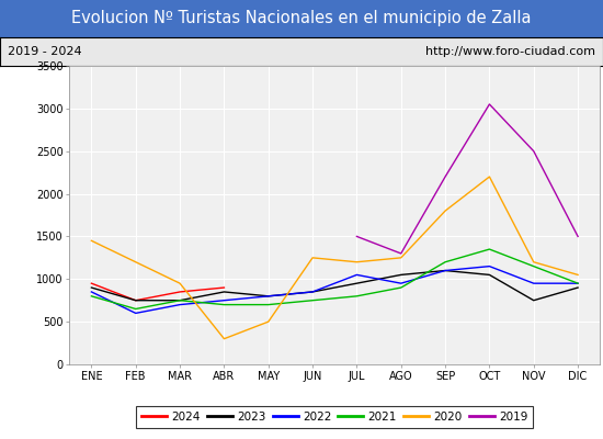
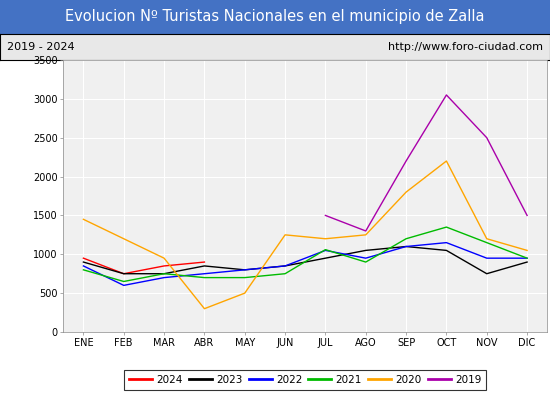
2021/JUL: 800 -> 1060
